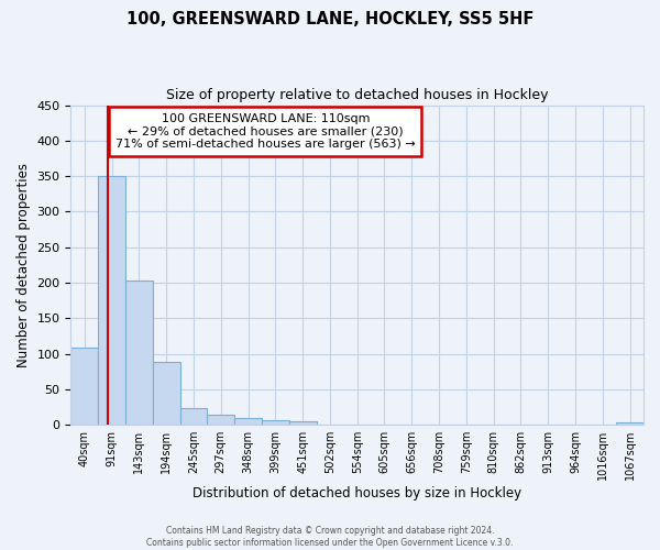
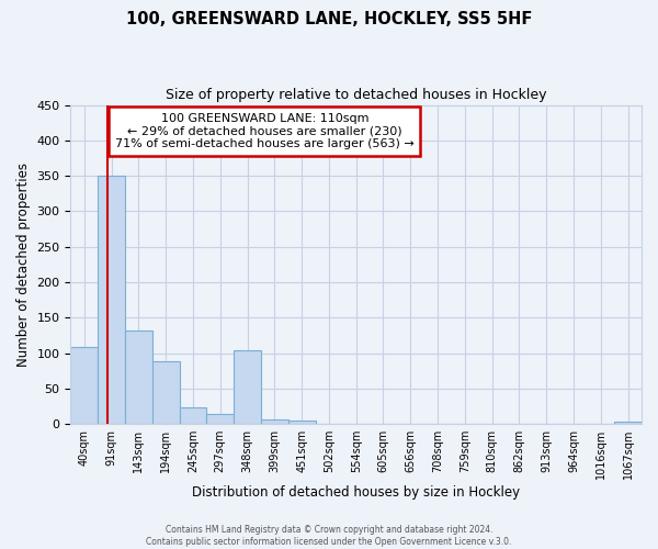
143sqm: 203 -> 132
348sqm: 10 -> 104
